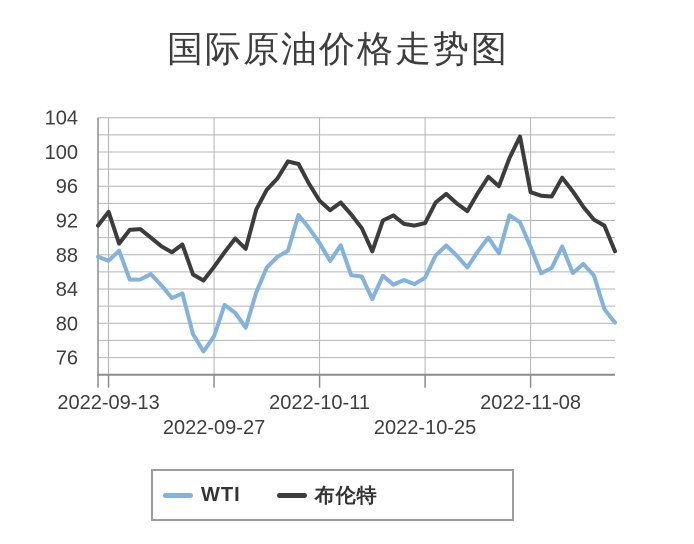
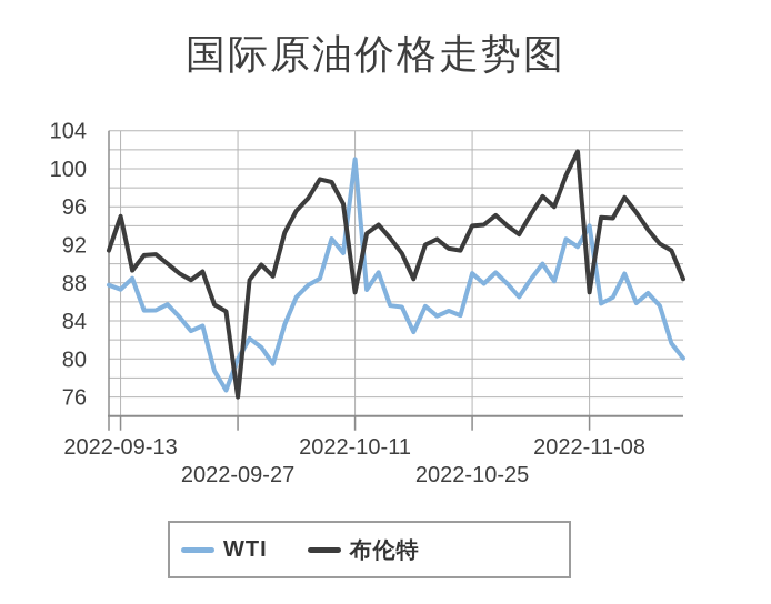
布伦特/2022-09-13: 93 -> 95
WTI/2022-09-27: 78 -> 80
布伦特/2022-09-27: 87 -> 76
WTI/2022-10-11: 89 -> 101
布伦特/2022-10-11: 94 -> 87
WTI/2022-10-25: 85 -> 89
布伦特/2022-10-25: 92 -> 94
WTI/2022-11-08: 89 -> 94
布伦特/2022-11-08: 95 -> 87
